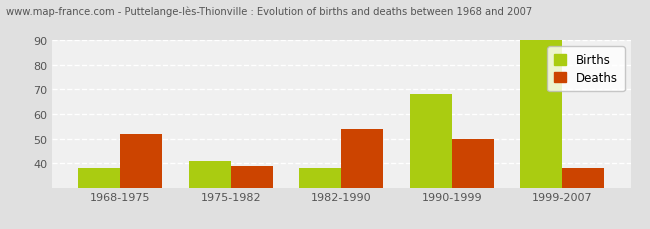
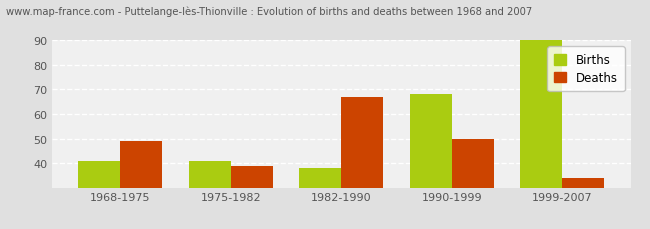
Births/1968-1975: 38 -> 41
Deaths/1968-1975: 52 -> 49
Deaths/1982-1990: 54 -> 67
Deaths/1999-2007: 38 -> 34
